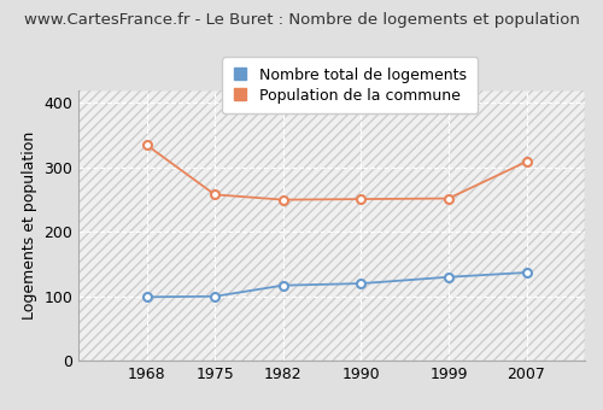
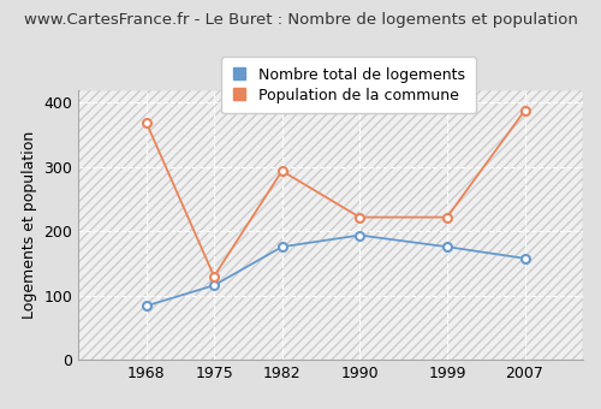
Nombre total de logements/1968: 99 -> 84
Population de la commune/1968: 335 -> 370
Nombre total de logements/1975: 100 -> 116
Population de la commune/1975: 258 -> 130
Nombre total de logements/1982: 117 -> 176
Population de la commune/1982: 250 -> 294
Nombre total de logements/1990: 120 -> 194
Population de la commune/1990: 251 -> 222
Nombre total de logements/1999: 130 -> 176
Population de la commune/1999: 252 -> 222
Nombre total de logements/2007: 137 -> 158
Population de la commune/2007: 309 -> 388
